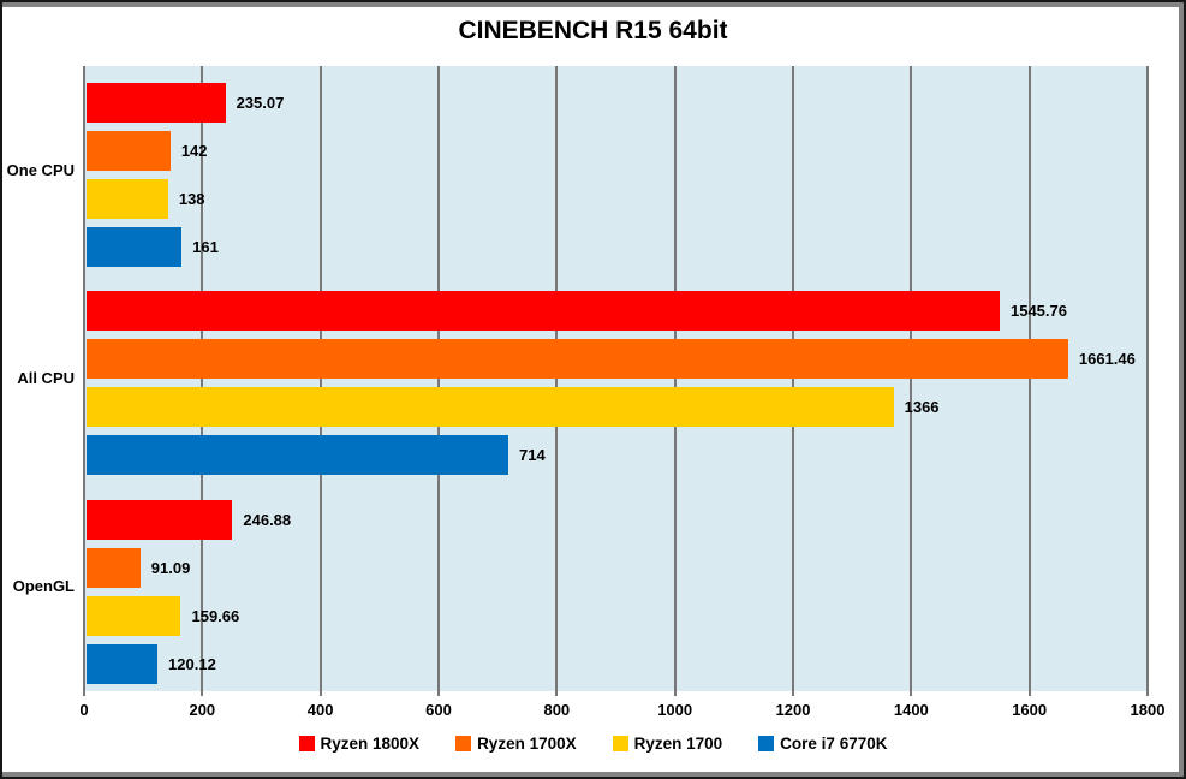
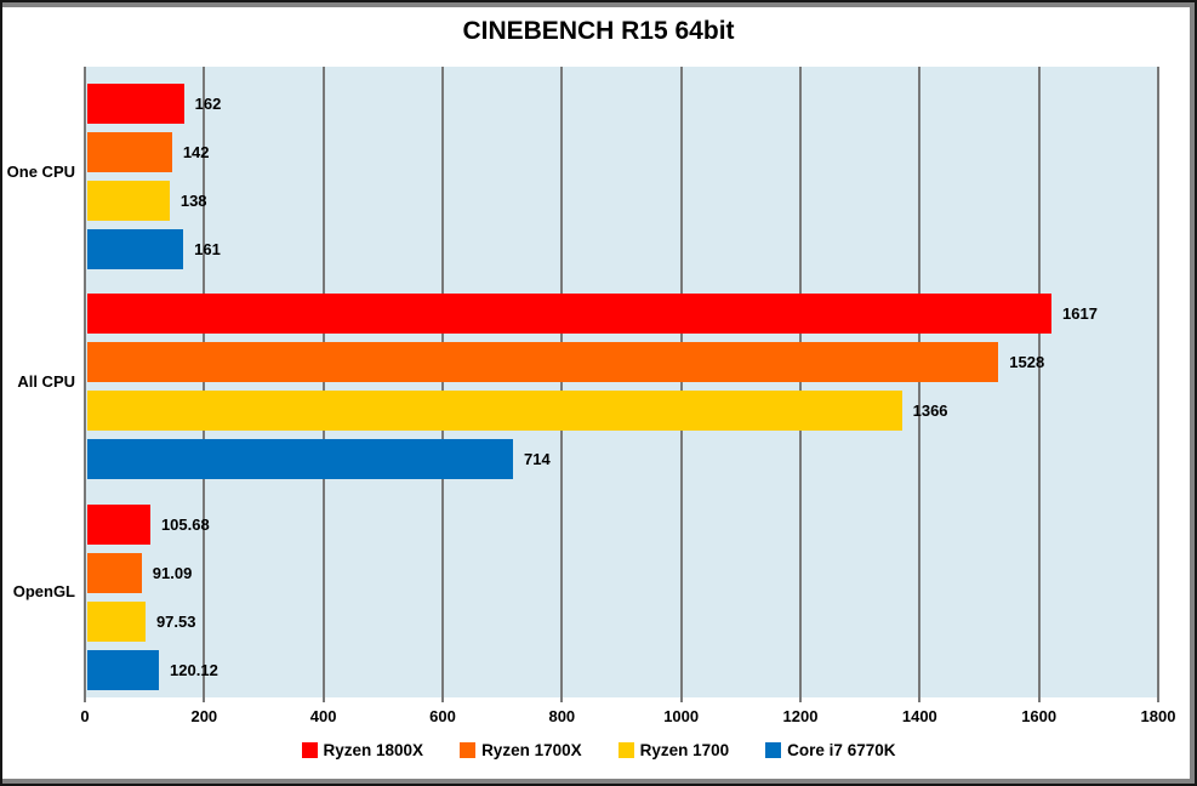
Ryzen 1800X/One CPU: 235.07 -> 162
Ryzen 1800X/All CPU: 1545.76 -> 1617
Ryzen 1700X/All CPU: 1661.46 -> 1528
Ryzen 1800X/OpenGL: 246.88 -> 105.68
Ryzen 1700/OpenGL: 159.66 -> 97.53
